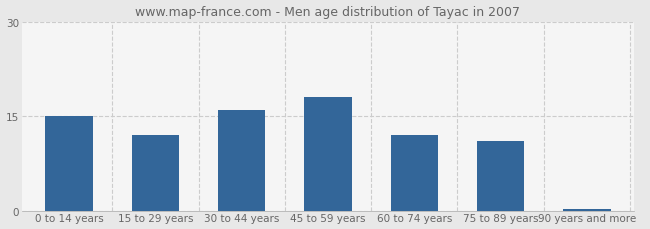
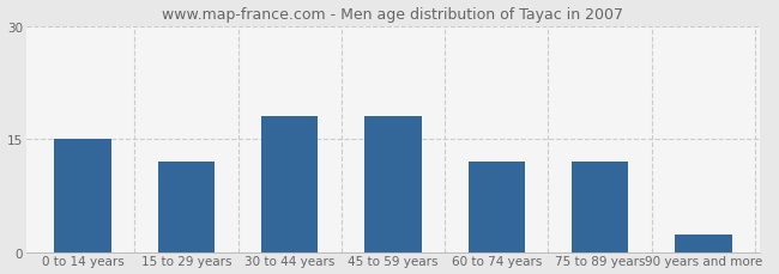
30 to 44 years: 16.0 -> 18.0
75 to 89 years: 11.0 -> 12.0
90 years and more: 0.3 -> 2.4
